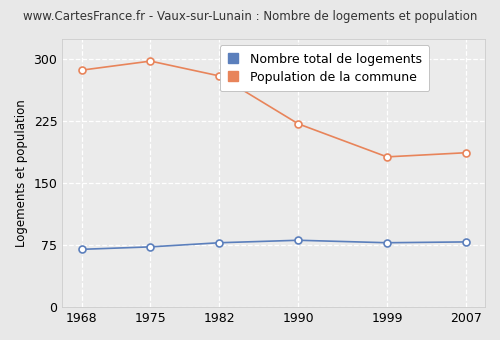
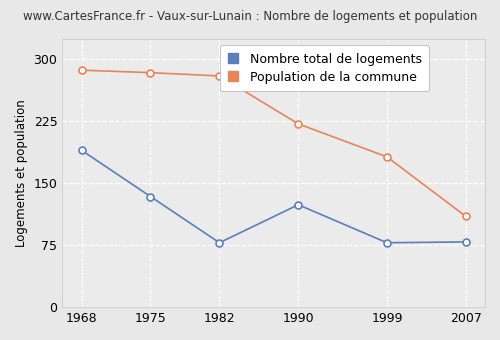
Nombre total de logements/1968: 70 -> 190
Nombre total de logements/1975: 73 -> 134
Population de la commune/1975: 298 -> 284
Nombre total de logements/1990: 81 -> 124
Population de la commune/2007: 187 -> 110
